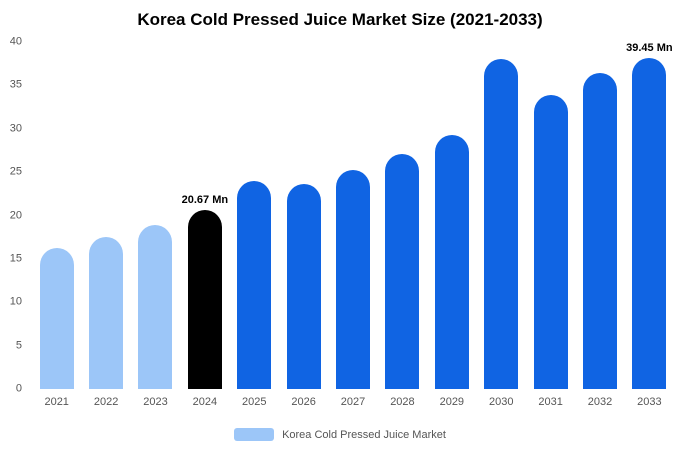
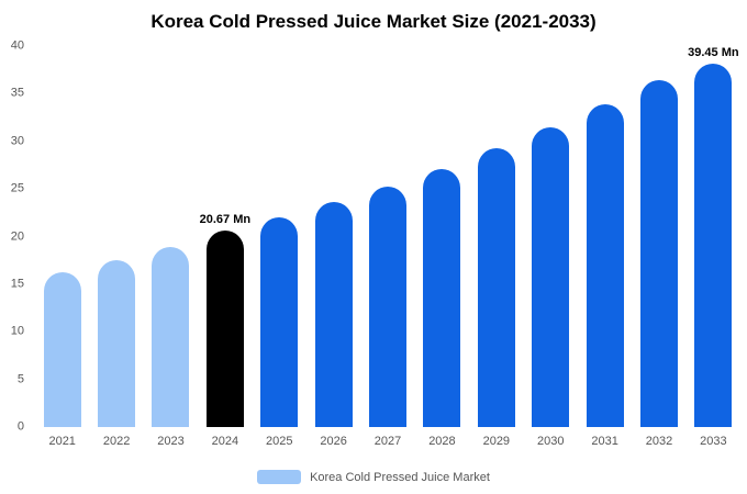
2025: 24 -> 22
2030: 38 -> 32
